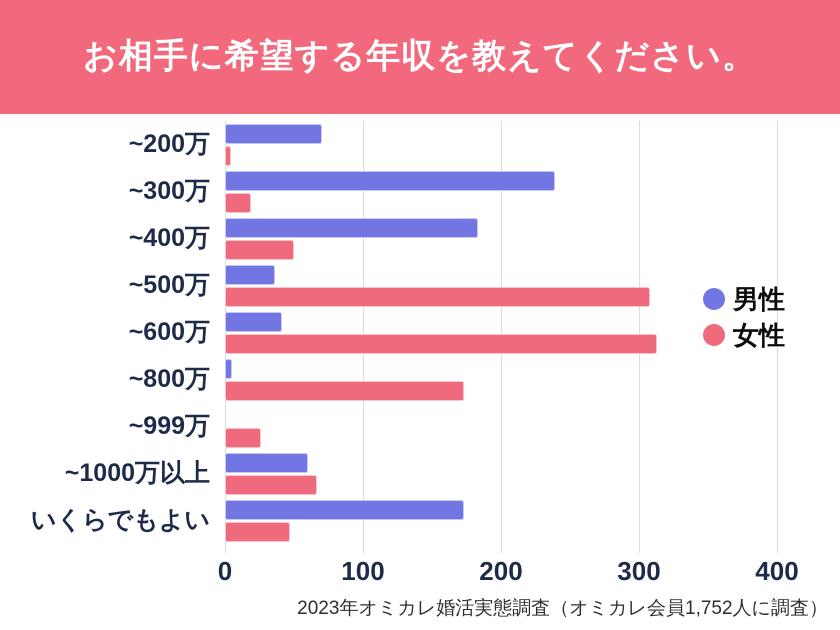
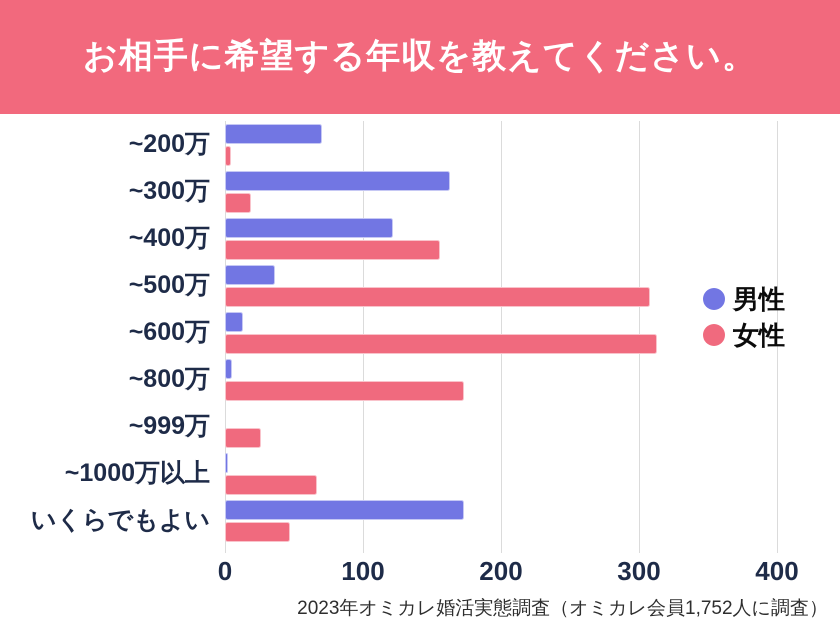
男性/~300万: 239 -> 163
男性/~400万: 183 -> 122
女性/~400万: 50 -> 156
男性/~600万: 41 -> 13
男性/~1000万以上: 60 -> 2
